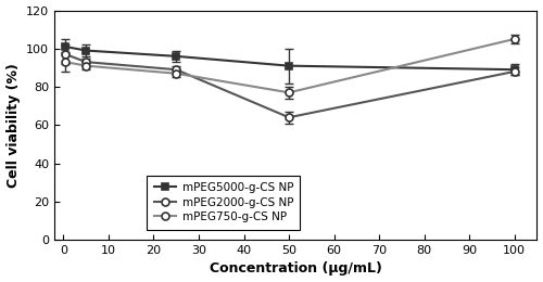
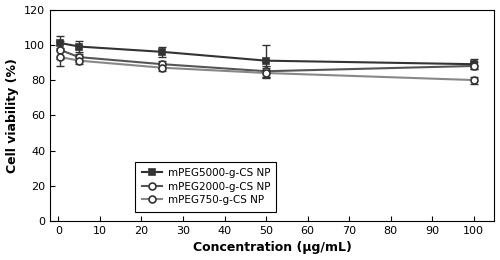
mPEG2000-g-CS NP/50: 64 -> 85
mPEG750-g-CS NP/50: 77 -> 84
mPEG750-g-CS NP/100: 105 -> 80
